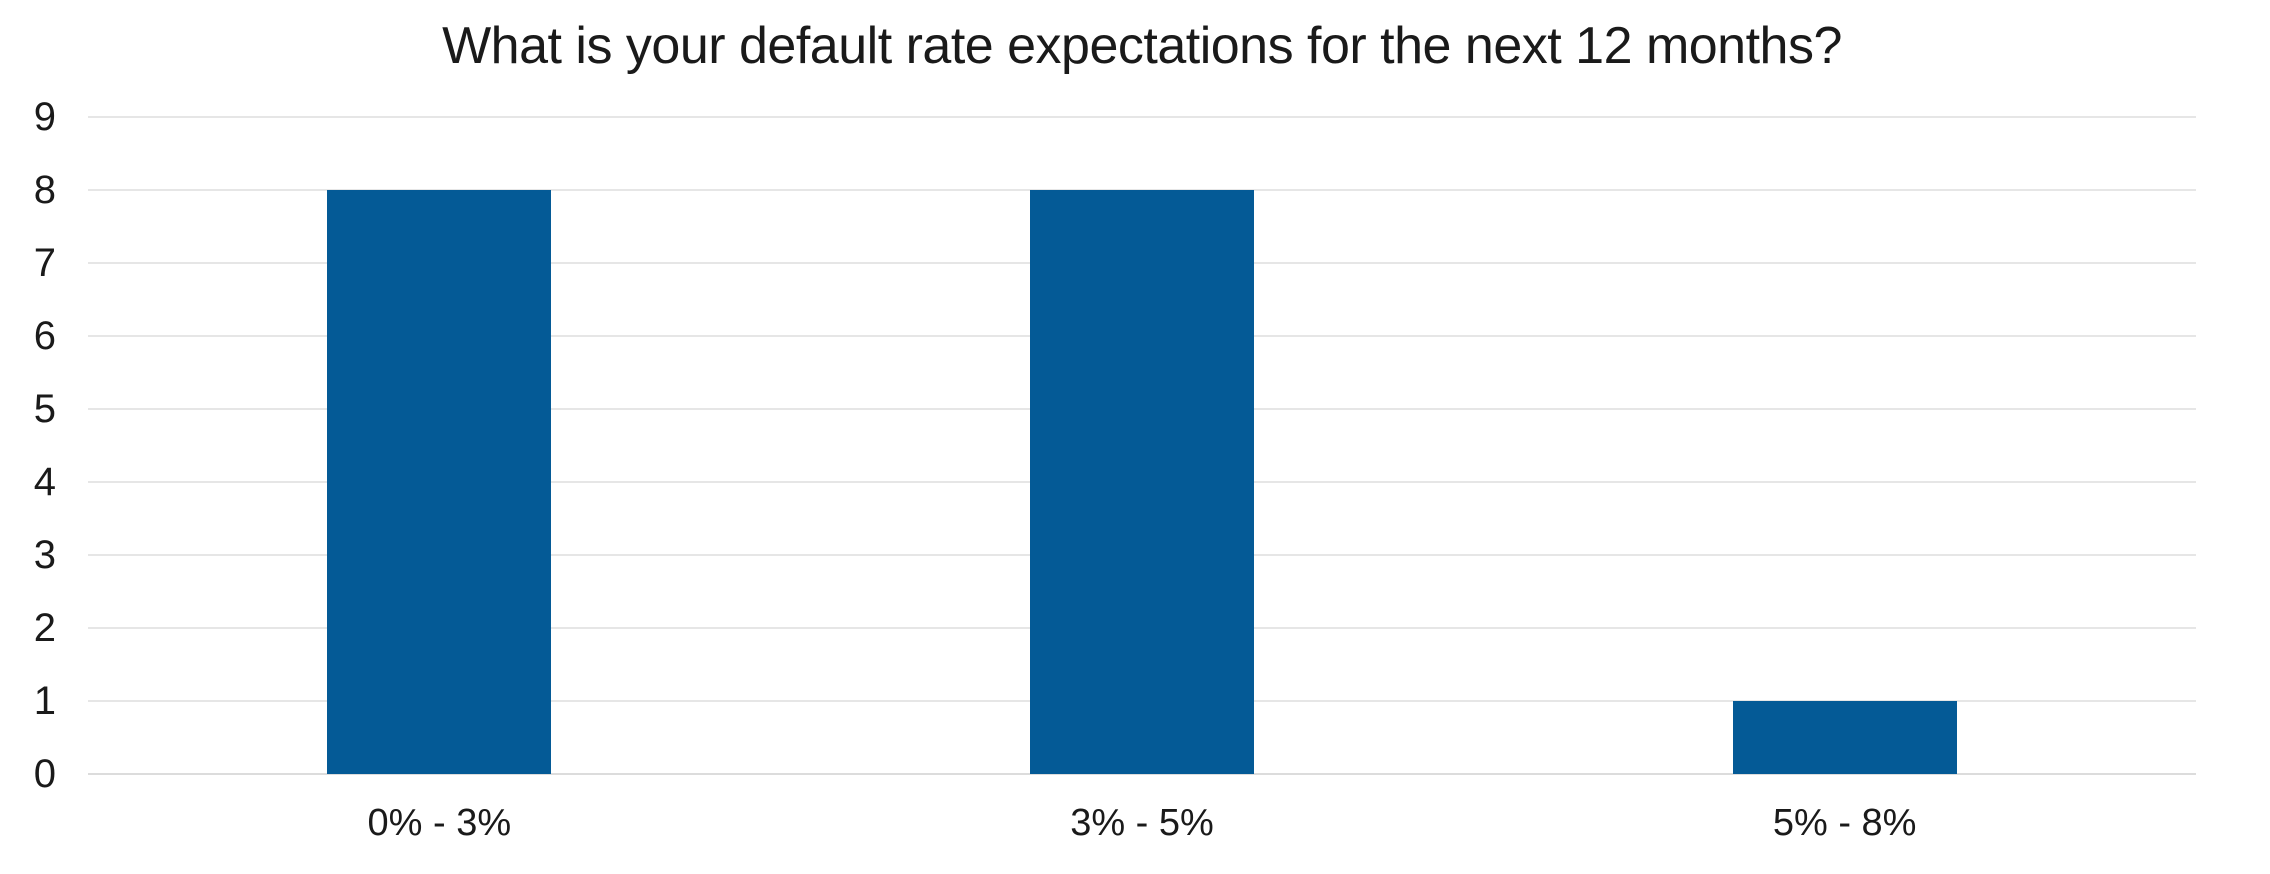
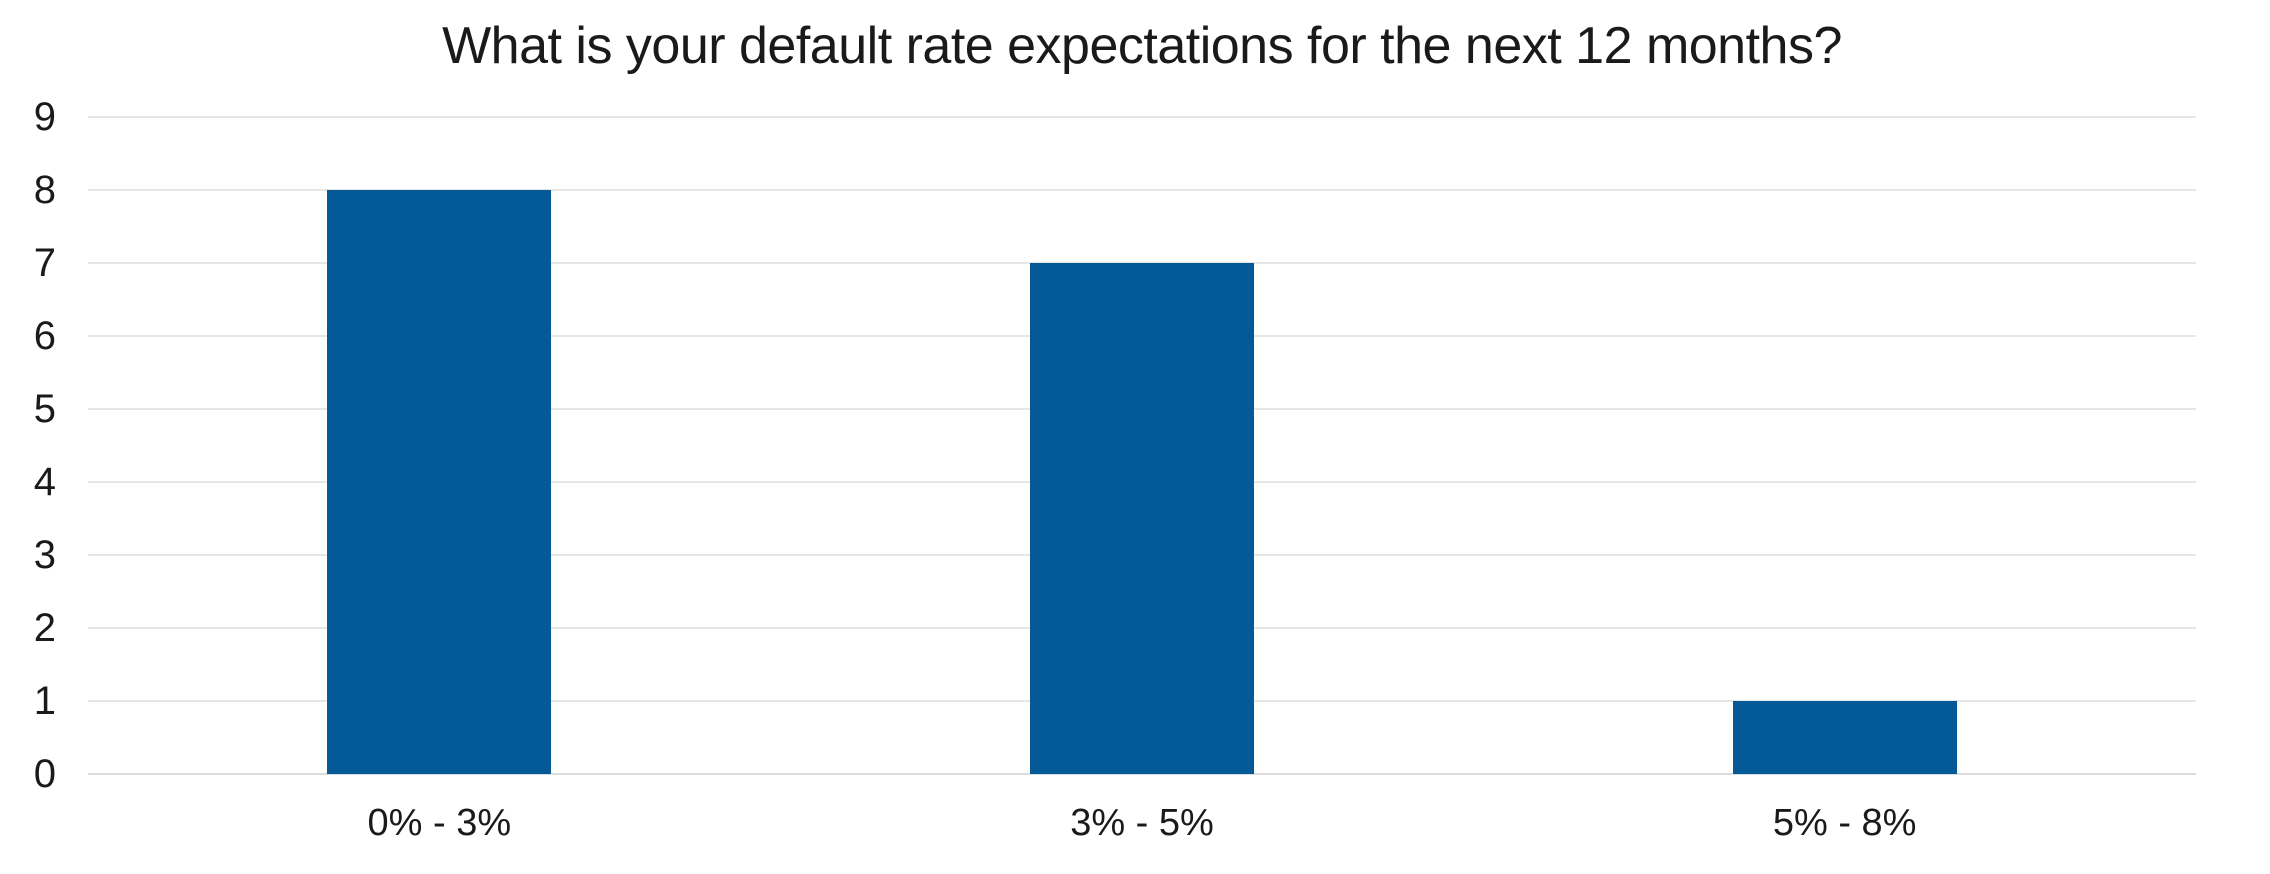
3% - 5%: 8 -> 7
